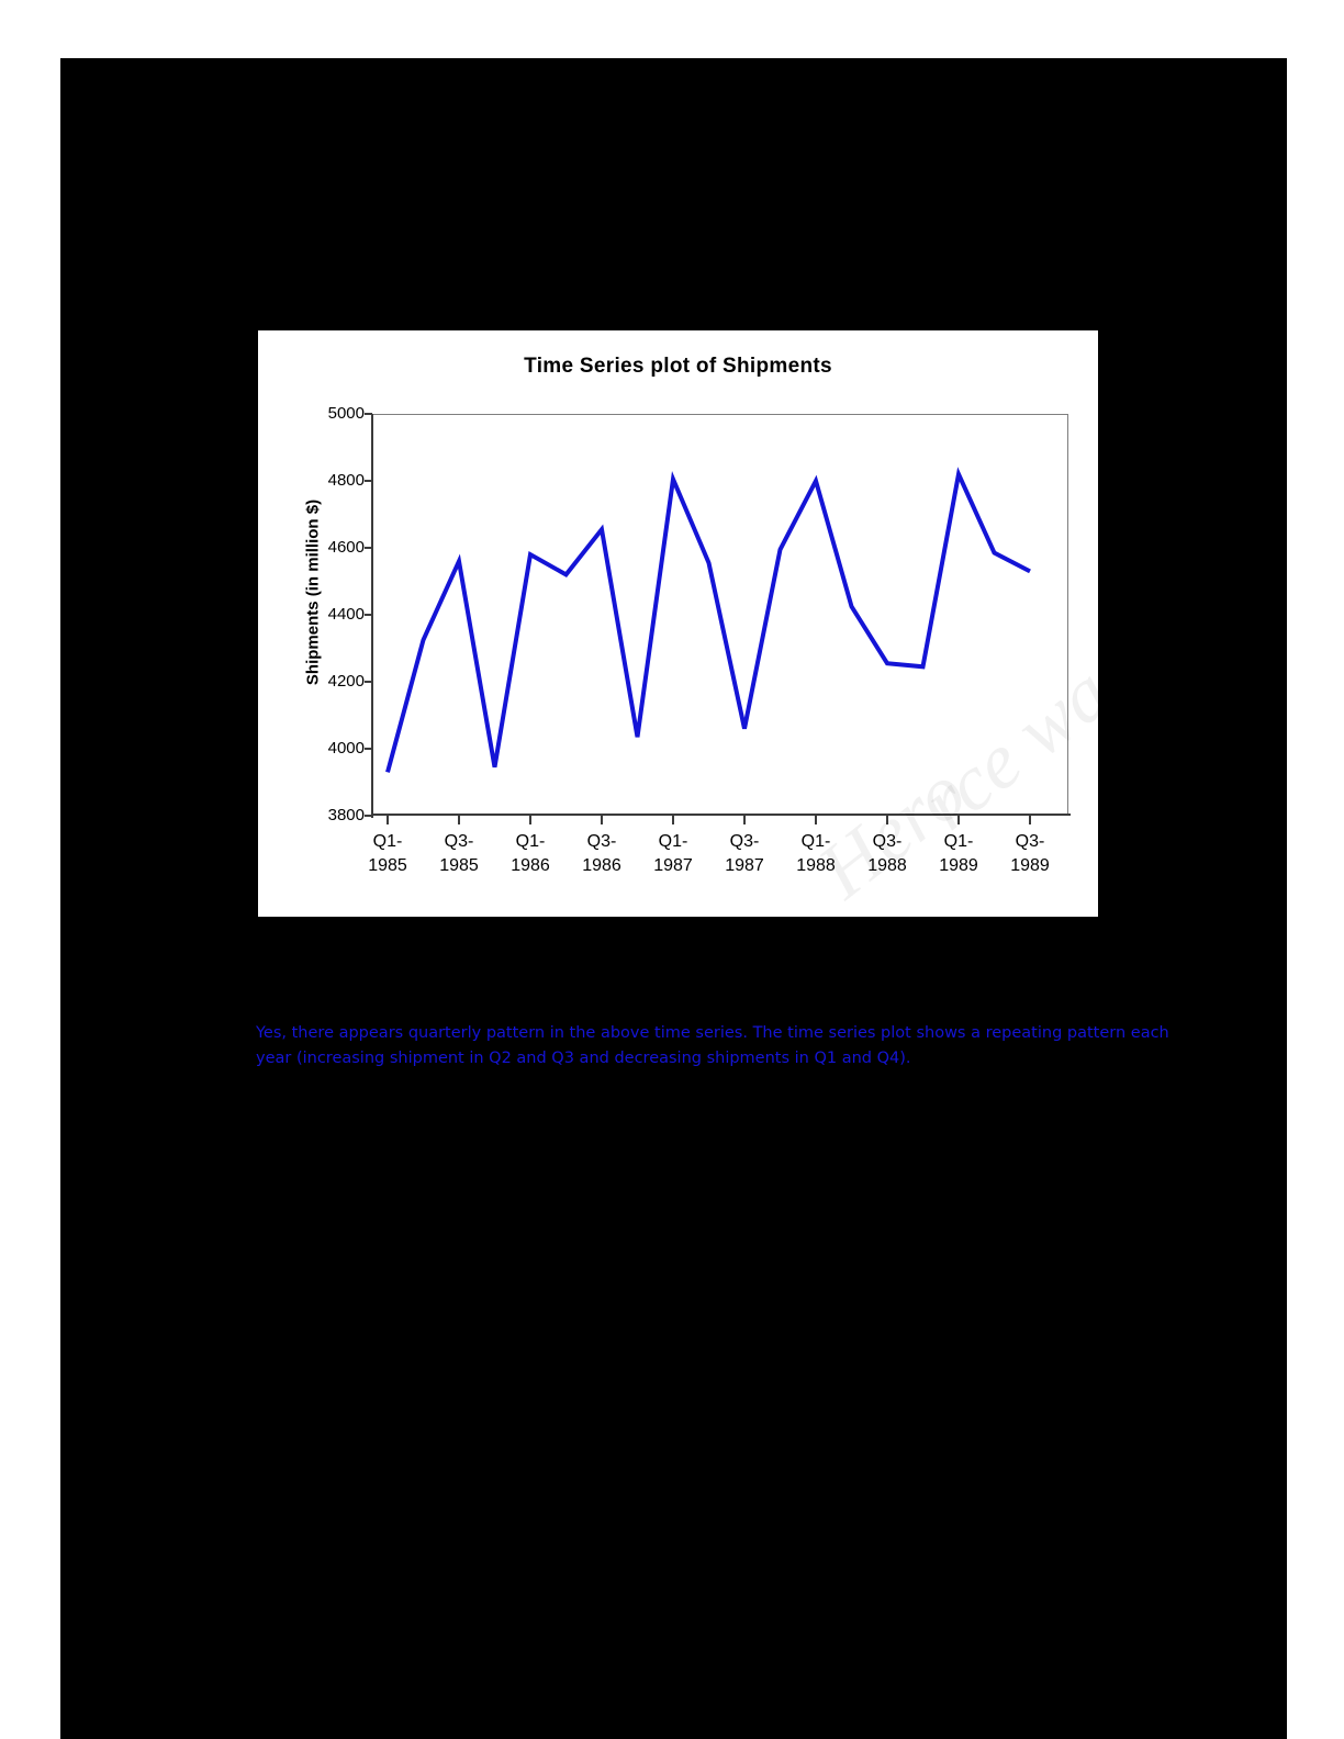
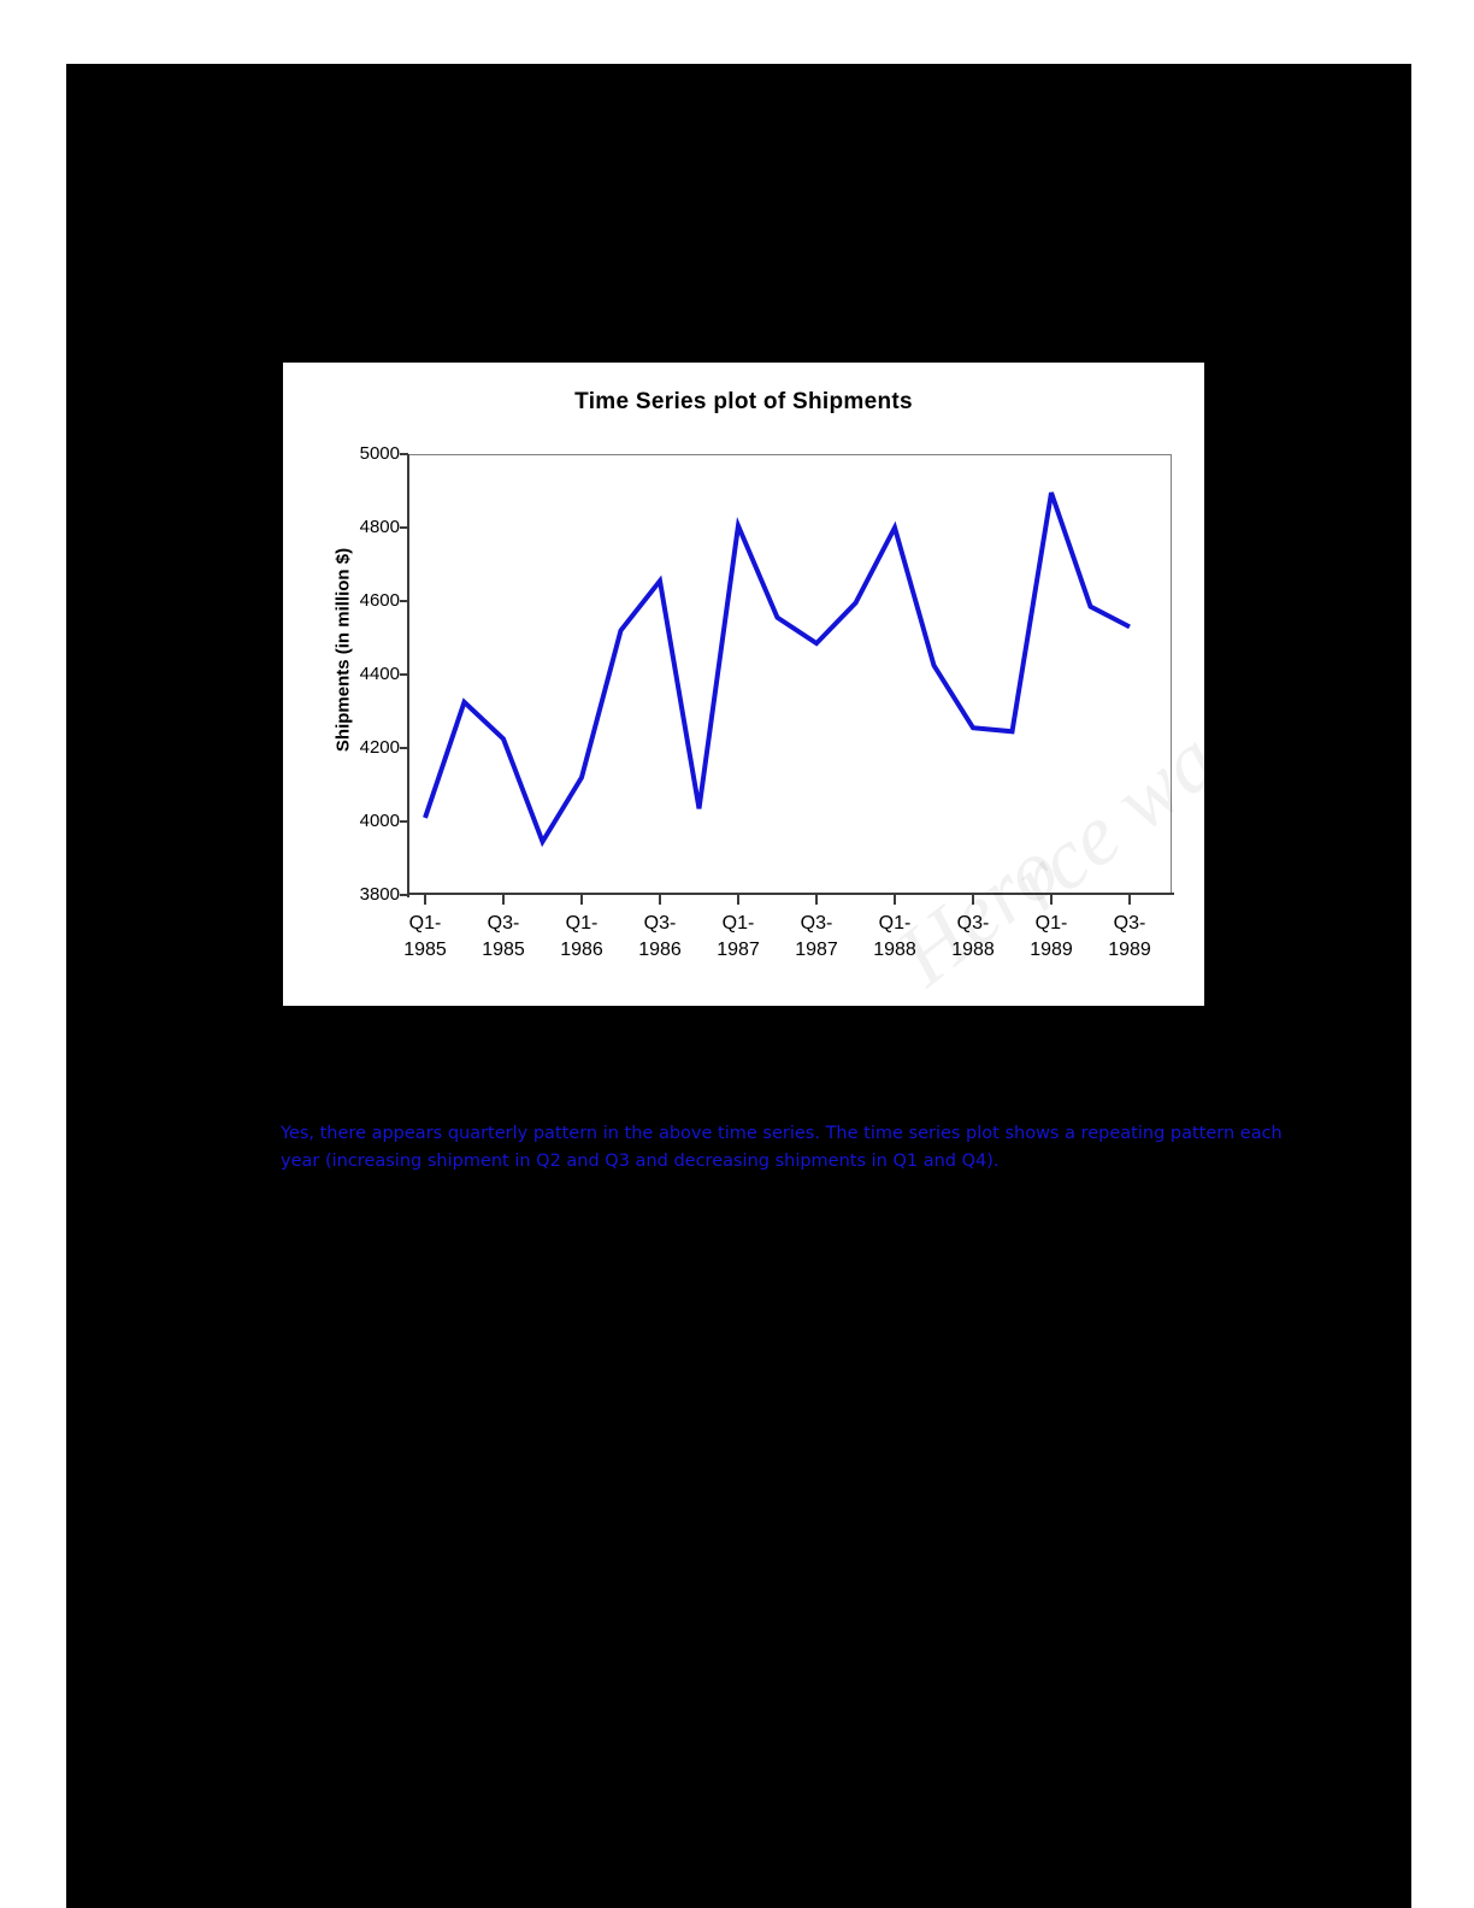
Q1-1985: 3930 -> 4010
Q3-1985: 4560 -> 4220
Q1-1986: 4580 -> 4120
Q3-1987: 4060 -> 4480
Q1-1989: 4820 -> 4900
